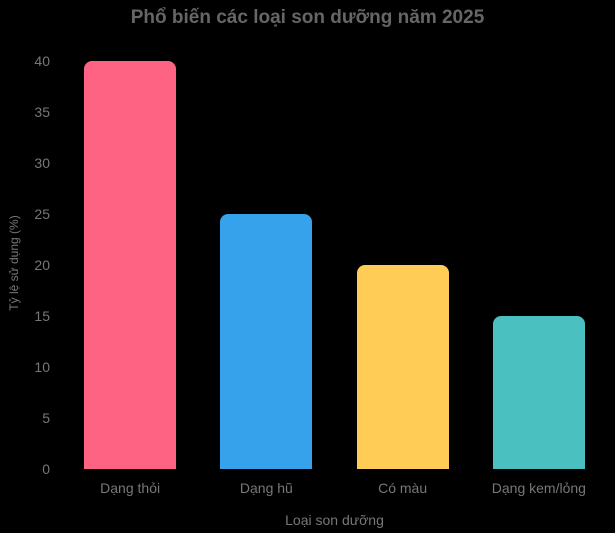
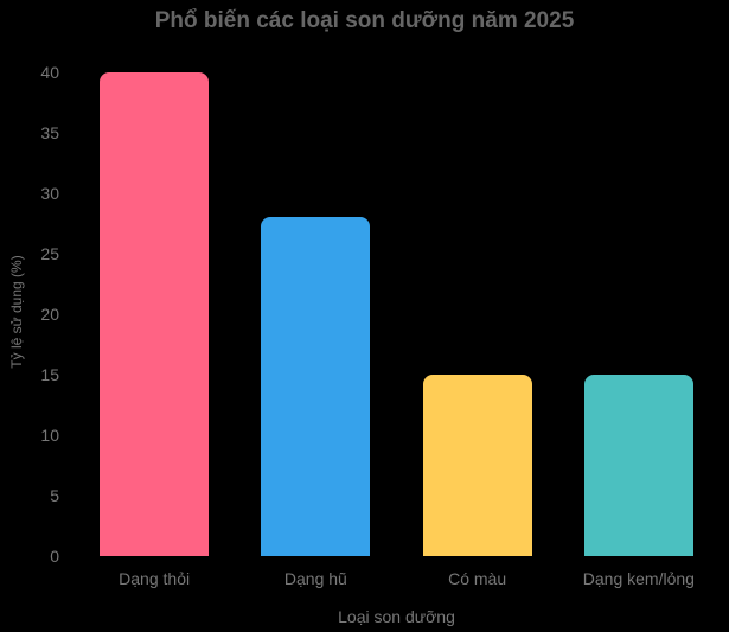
Dạng hũ: 25 -> 28
Có màu: 20 -> 15
